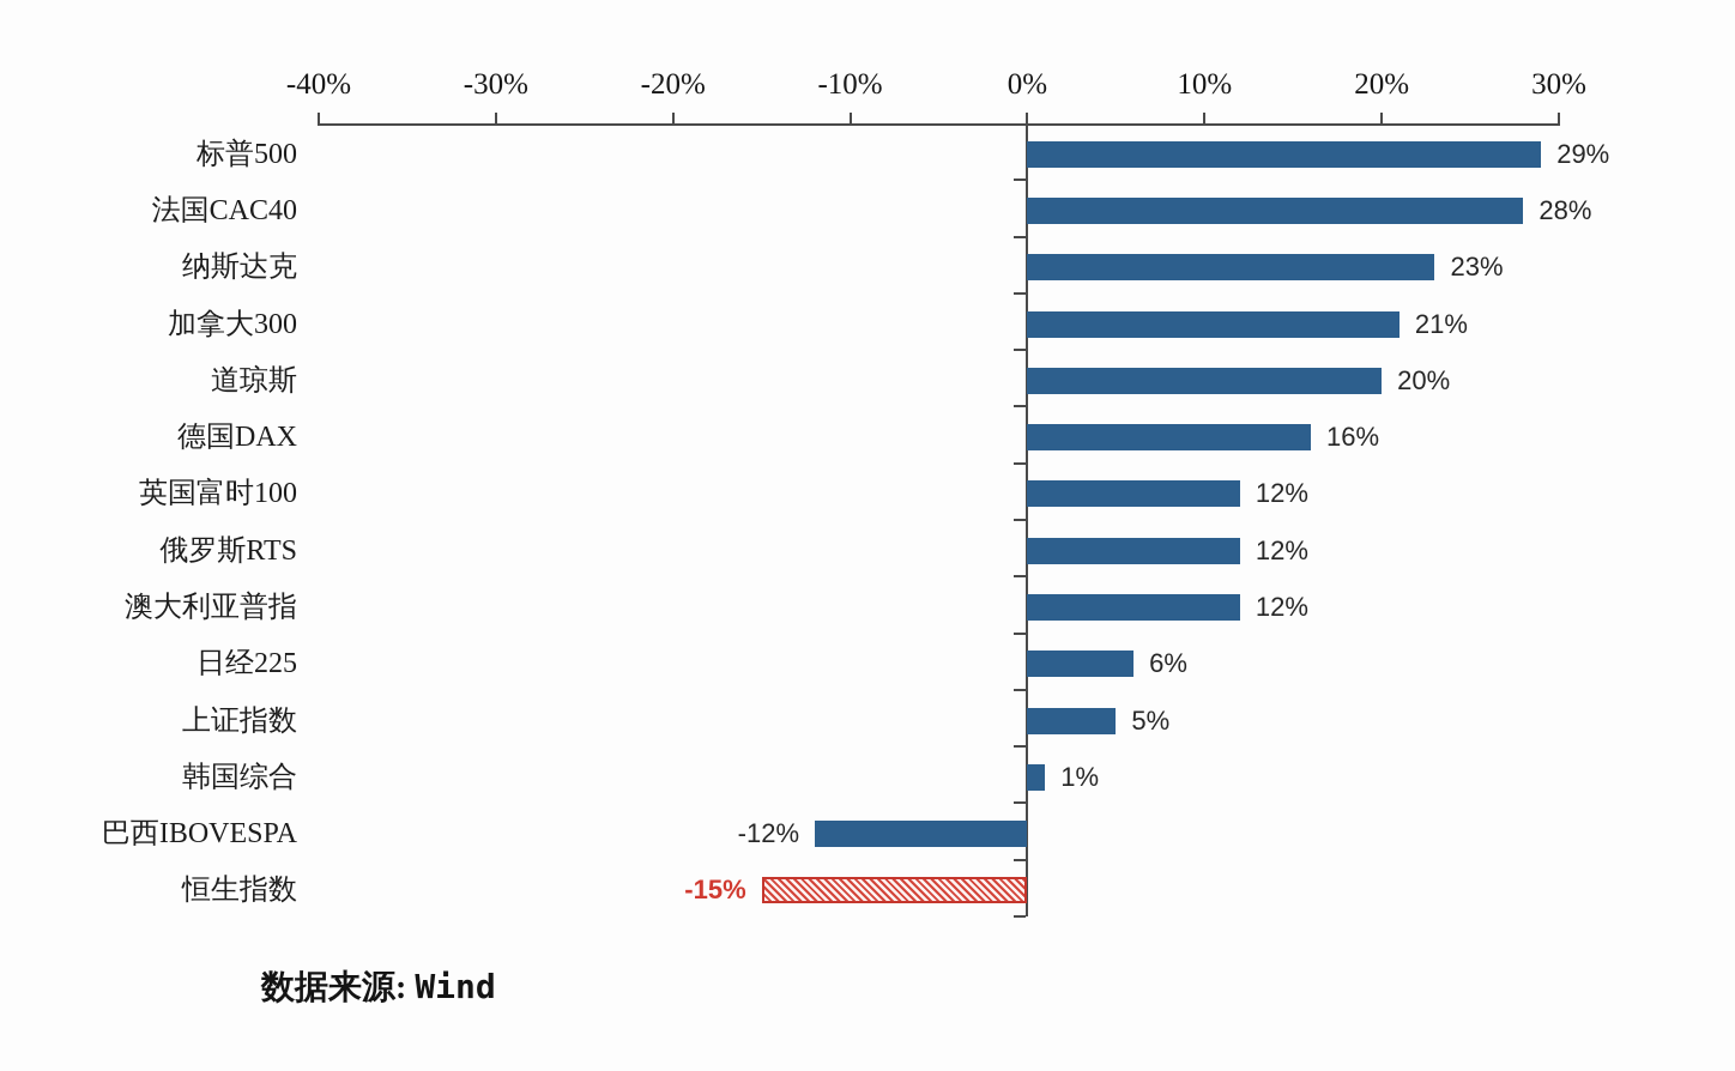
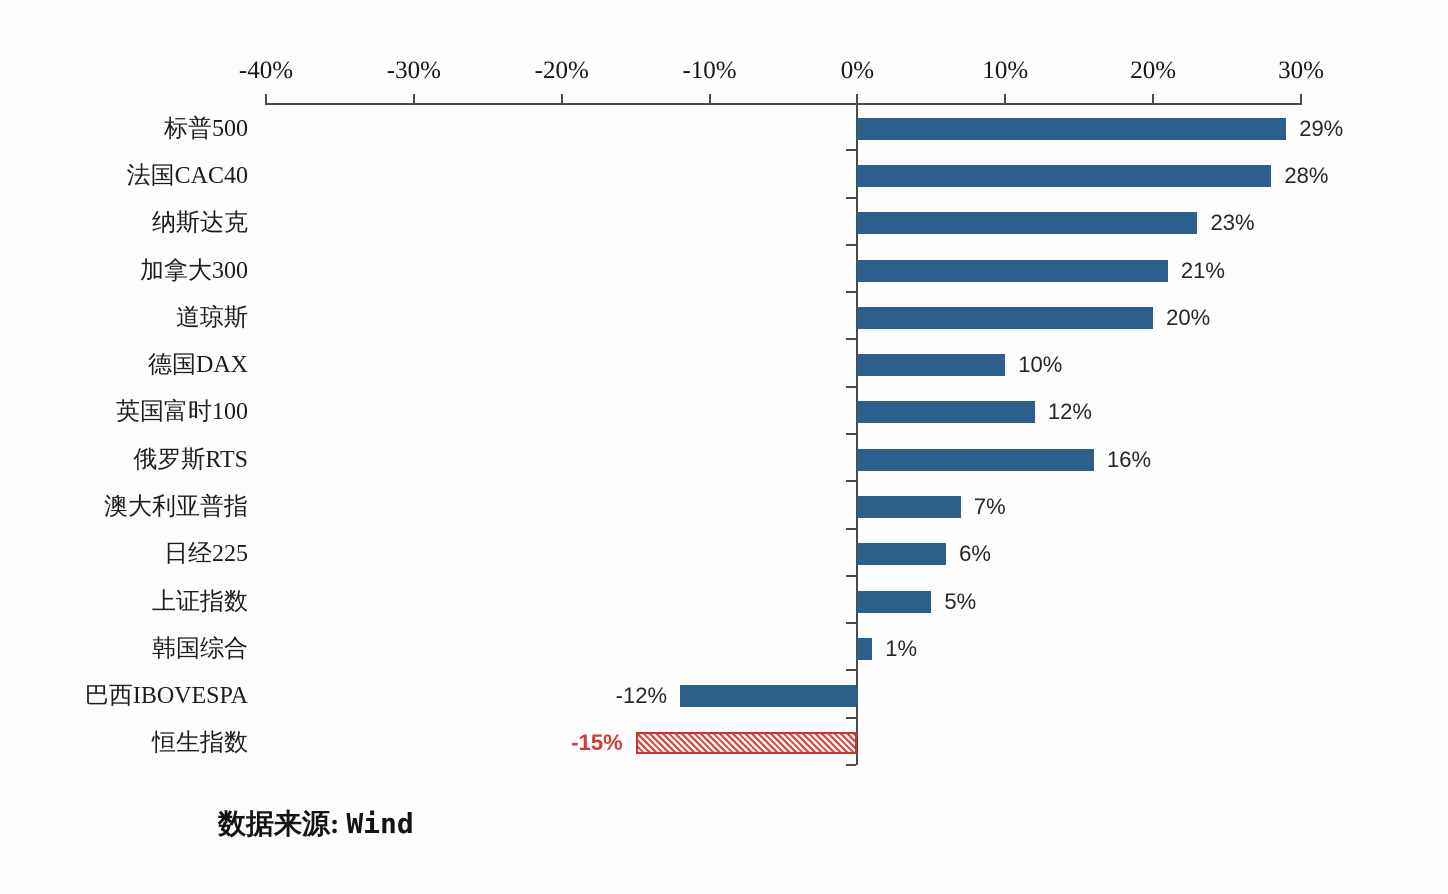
德国DAX: 16% -> 10%
俄罗斯RTS: 12% -> 16%
澳大利亚普指: 12% -> 7%
